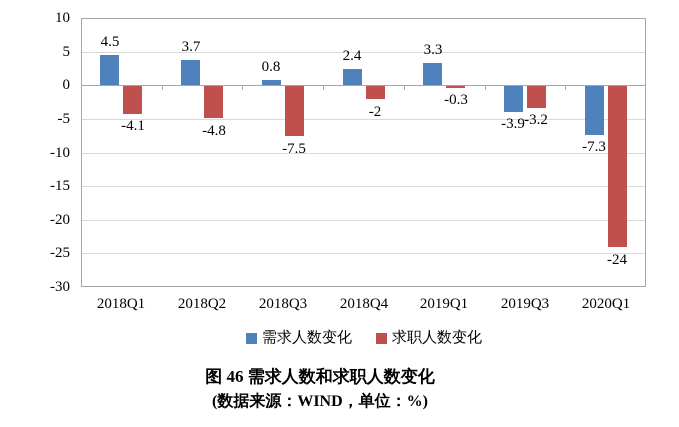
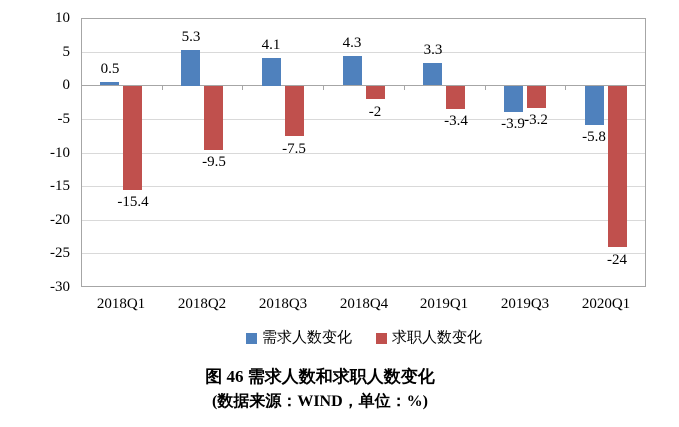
需求人数变化/2018Q1: 4.5 -> 0.5
求职人数变化/2018Q1: -4.1 -> -15.4
需求人数变化/2018Q2: 3.7 -> 5.3
求职人数变化/2018Q2: -4.8 -> -9.5
需求人数变化/2018Q3: 0.8 -> 4.1
需求人数变化/2018Q4: 2.4 -> 4.3
求职人数变化/2019Q1: -0.3 -> -3.4
需求人数变化/2020Q1: -7.3 -> -5.8
